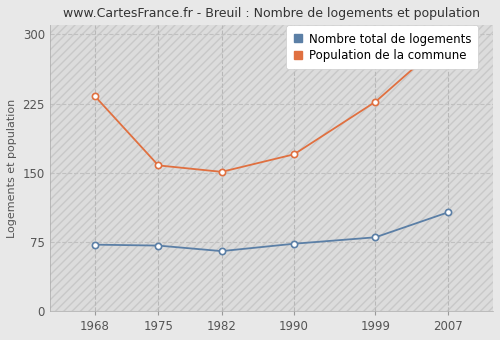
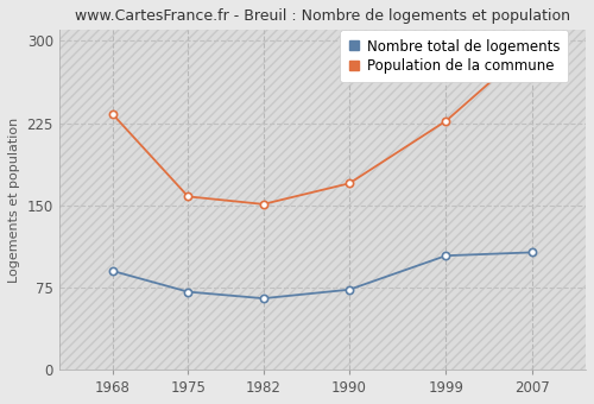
Nombre total de logements/1968: 72 -> 90
Nombre total de logements/1999: 80 -> 104
